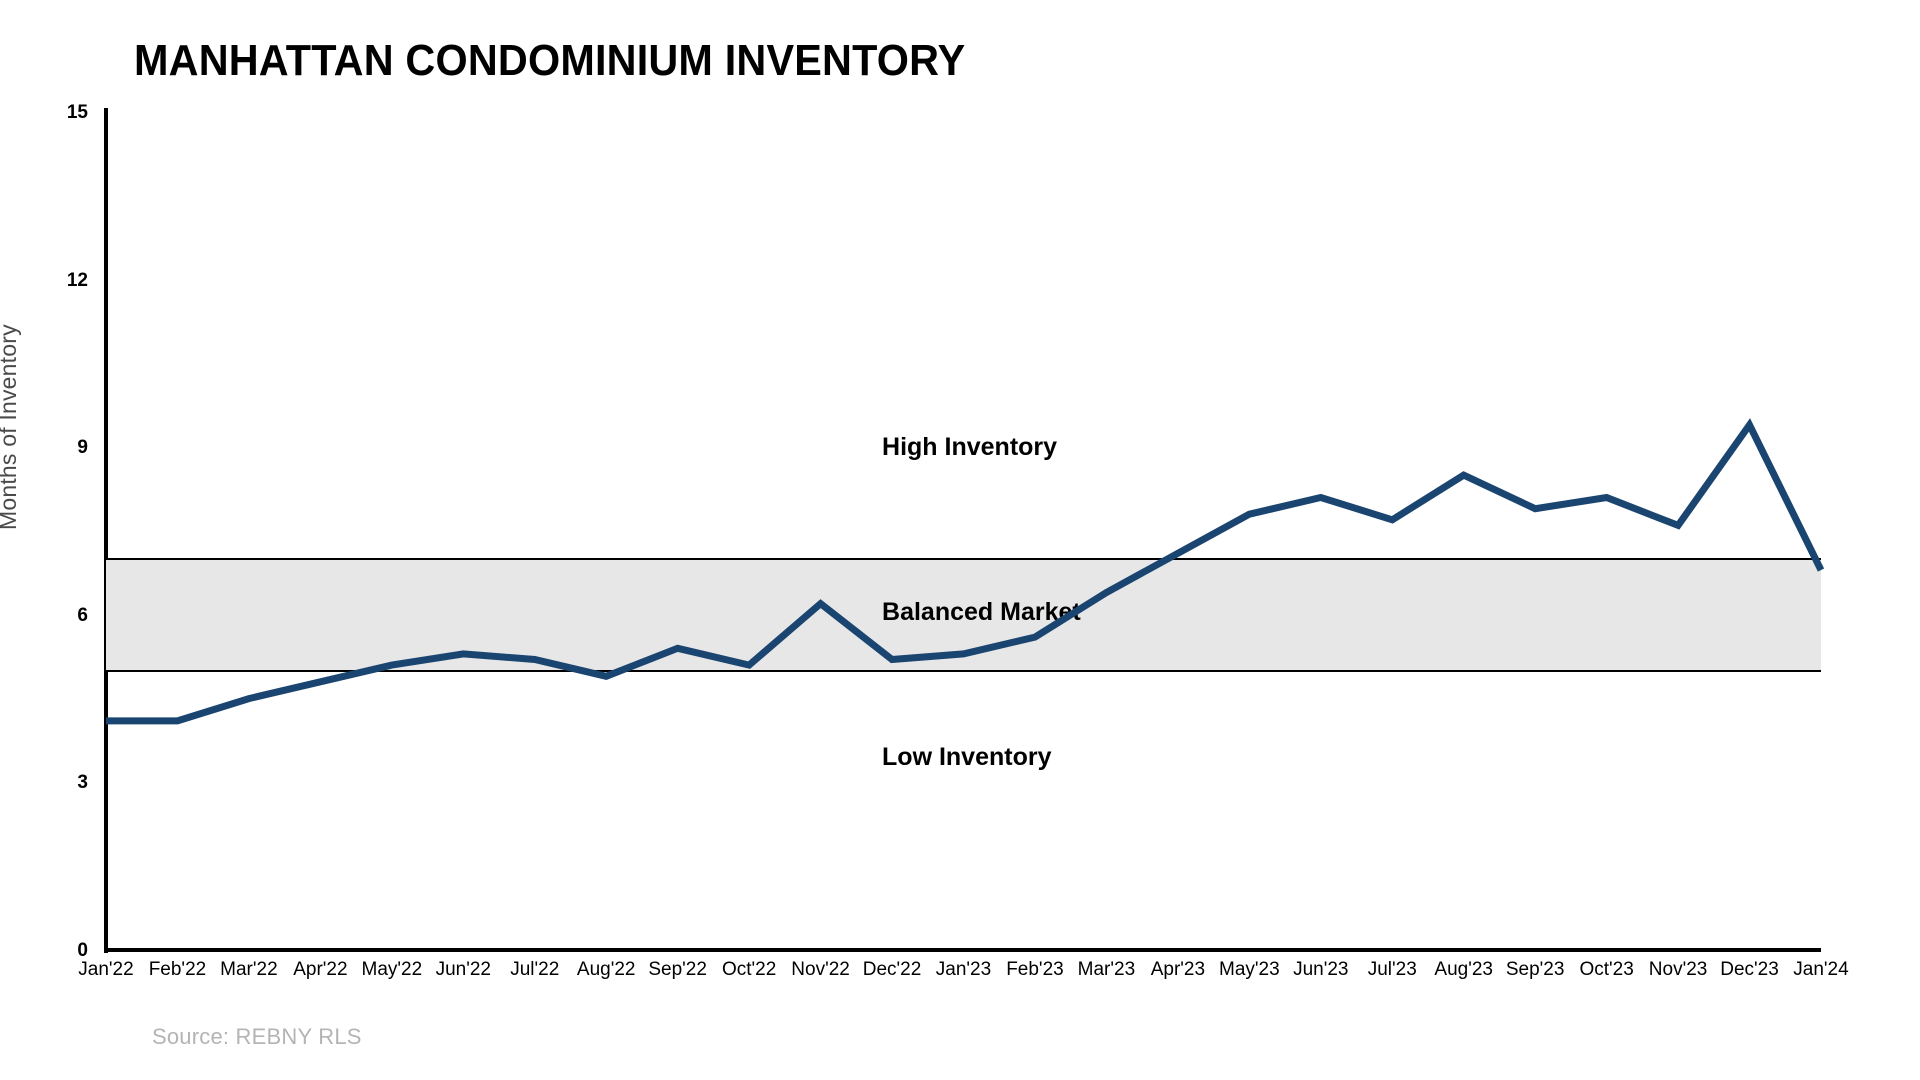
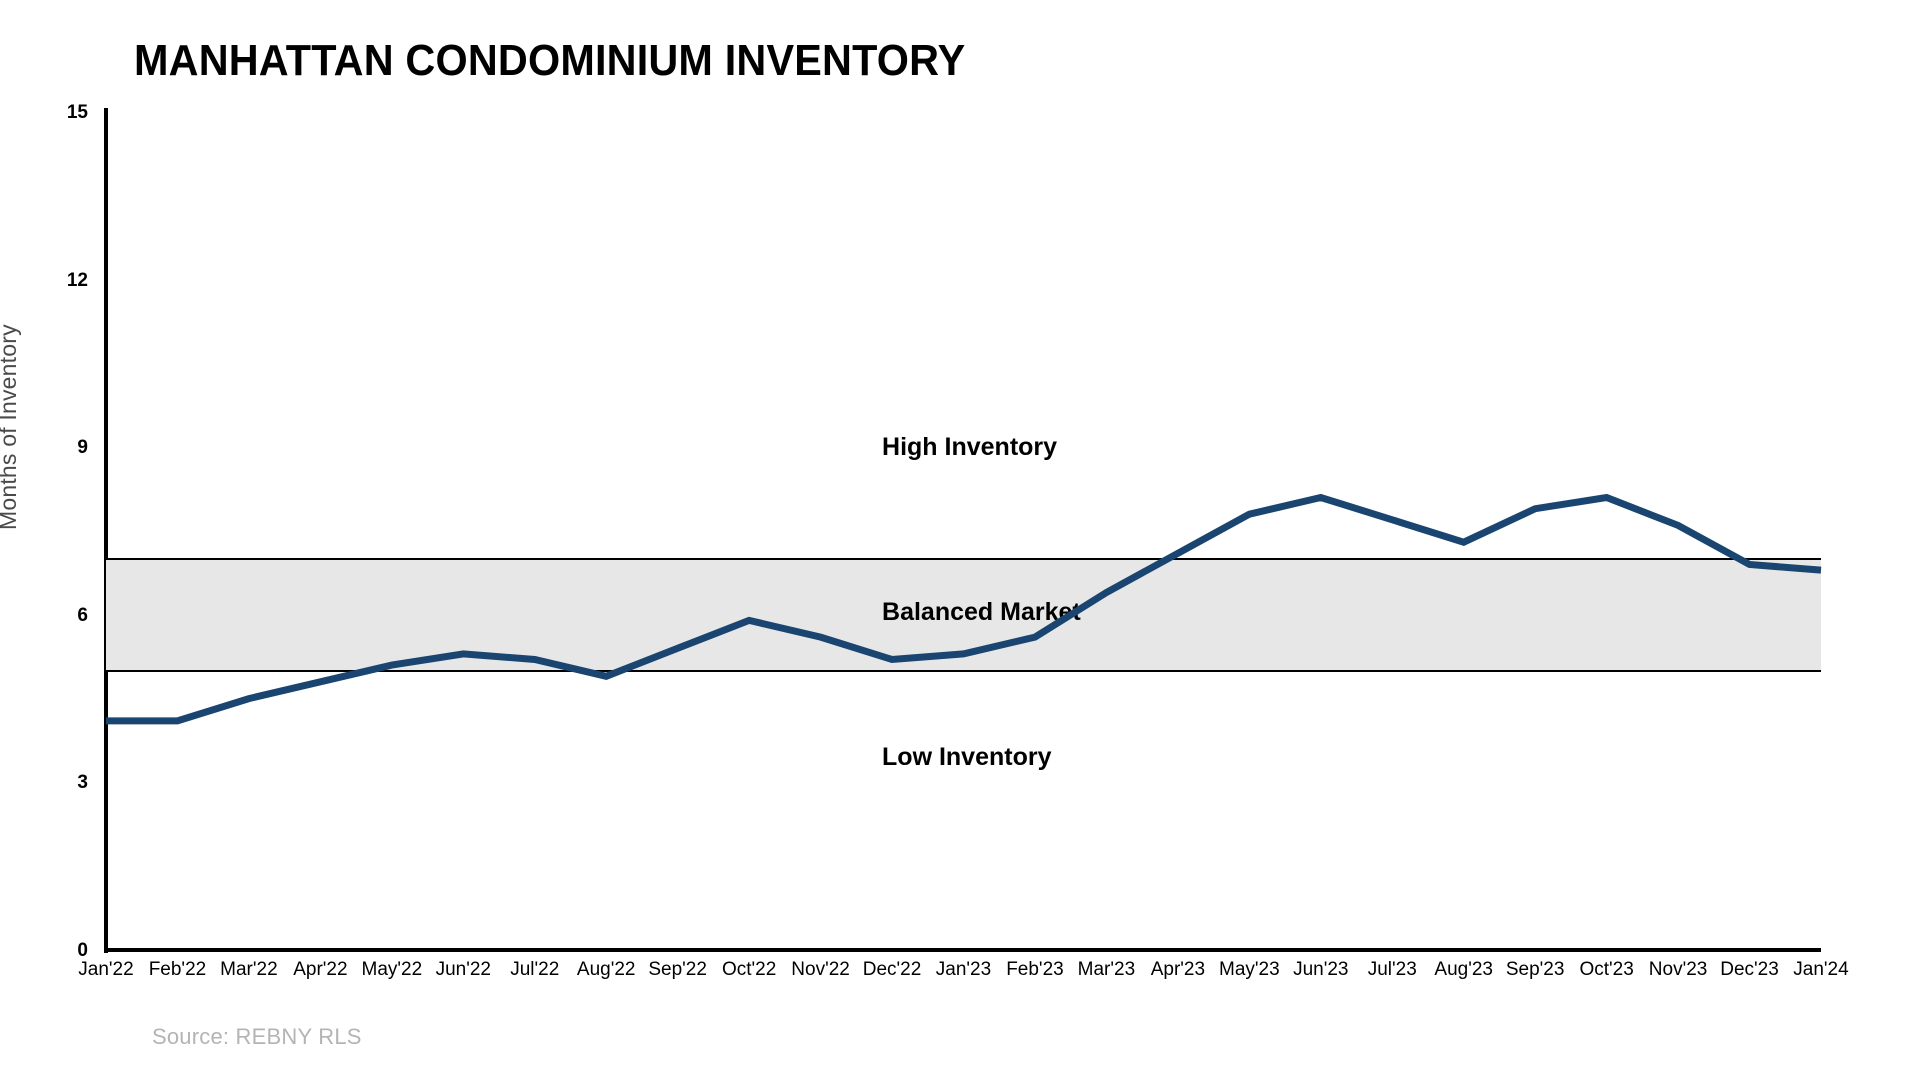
Oct'22: 5.1 -> 5.9
Nov'22: 6.2 -> 5.6
Aug'23: 8.5 -> 7.3
Dec'23: 9.4 -> 6.9
